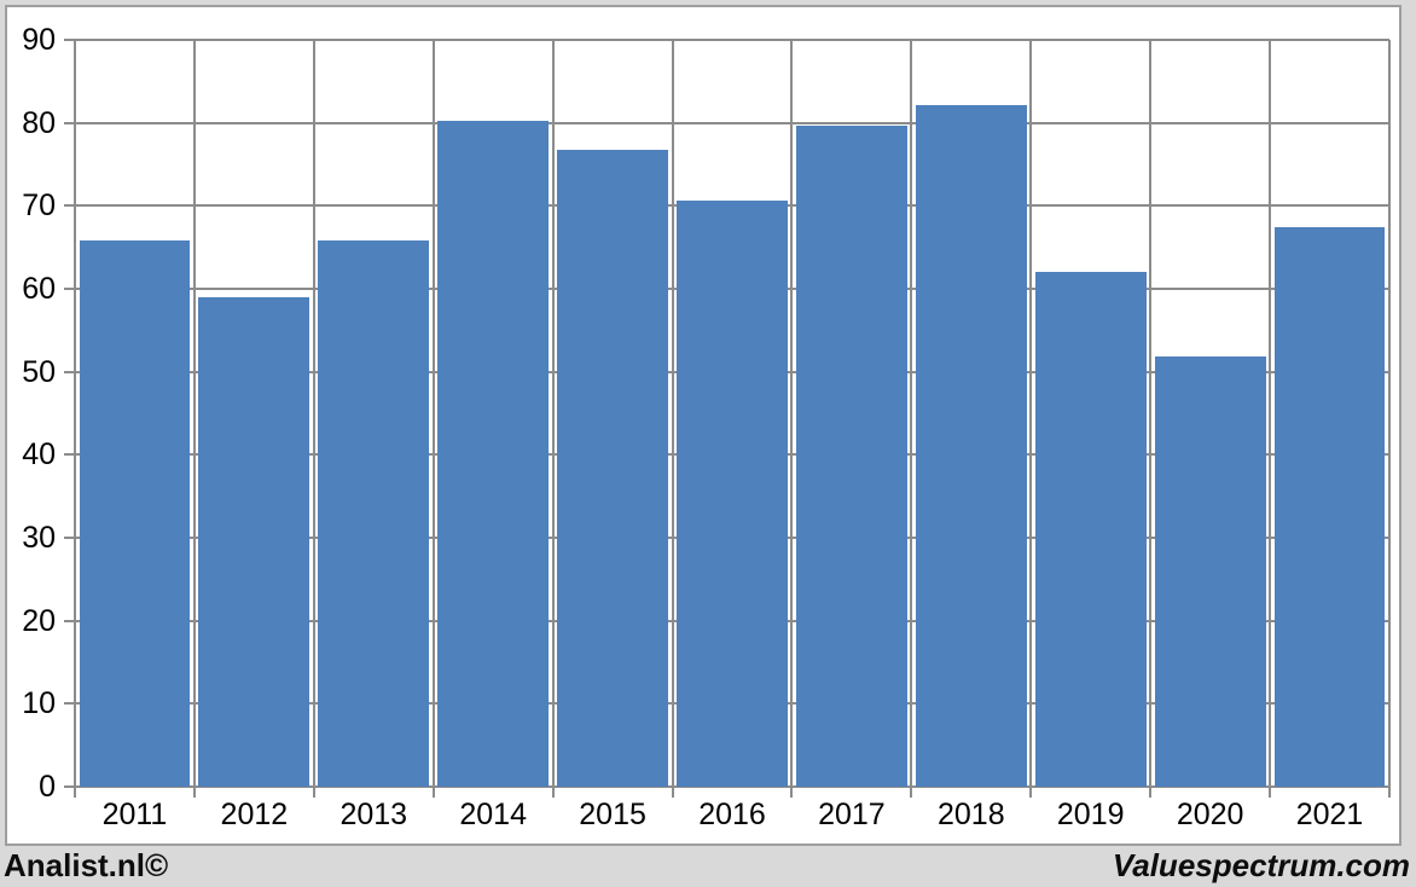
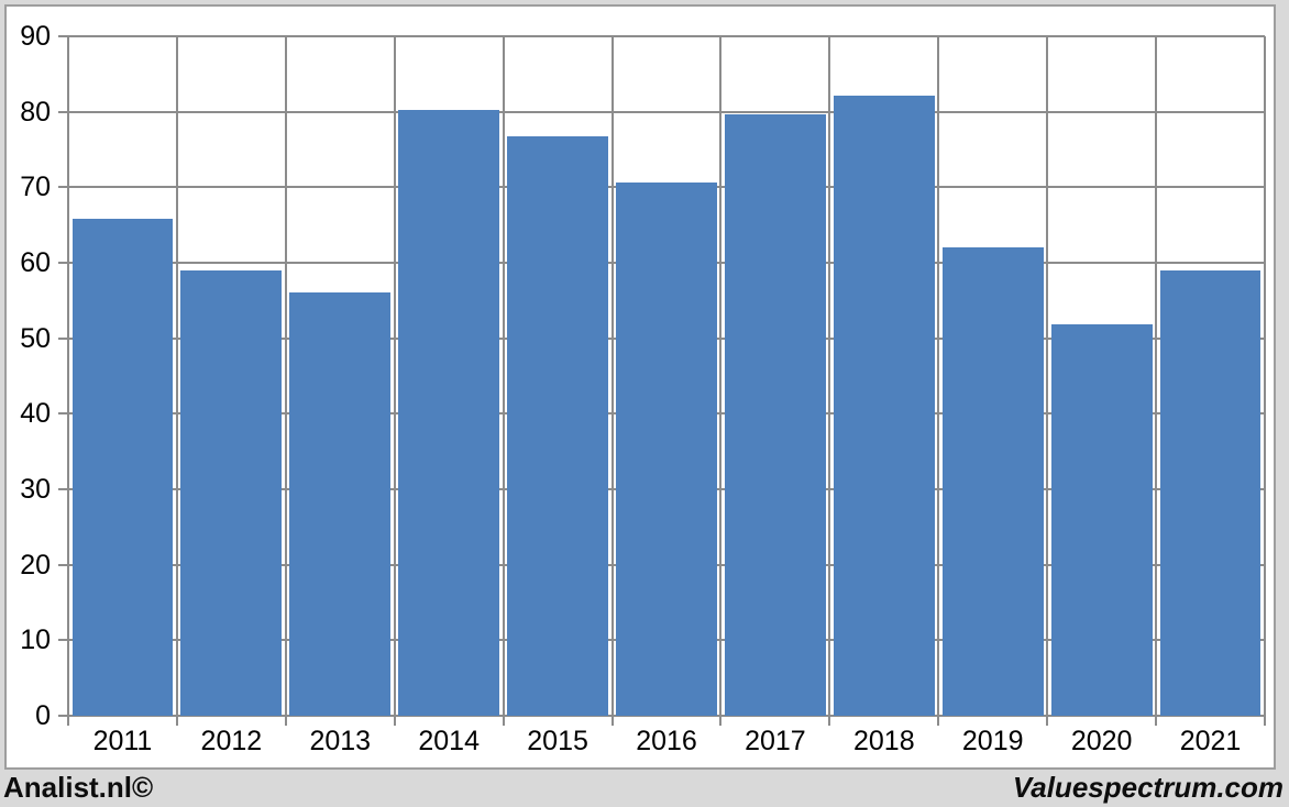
2013: 66 -> 56
2021: 67 -> 59
